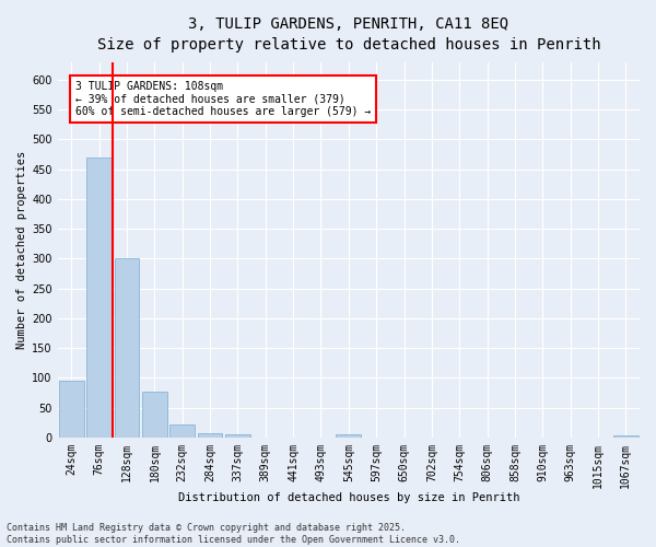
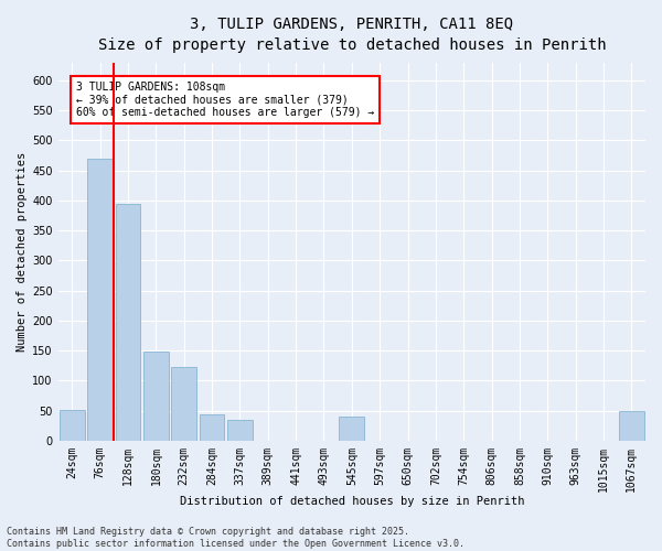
24sqm: 95 -> 52
128sqm: 300 -> 394
180sqm: 76 -> 148
232sqm: 22 -> 122
284sqm: 7 -> 44
337sqm: 6 -> 34
545sqm: 5 -> 40
1067sqm: 4 -> 50
